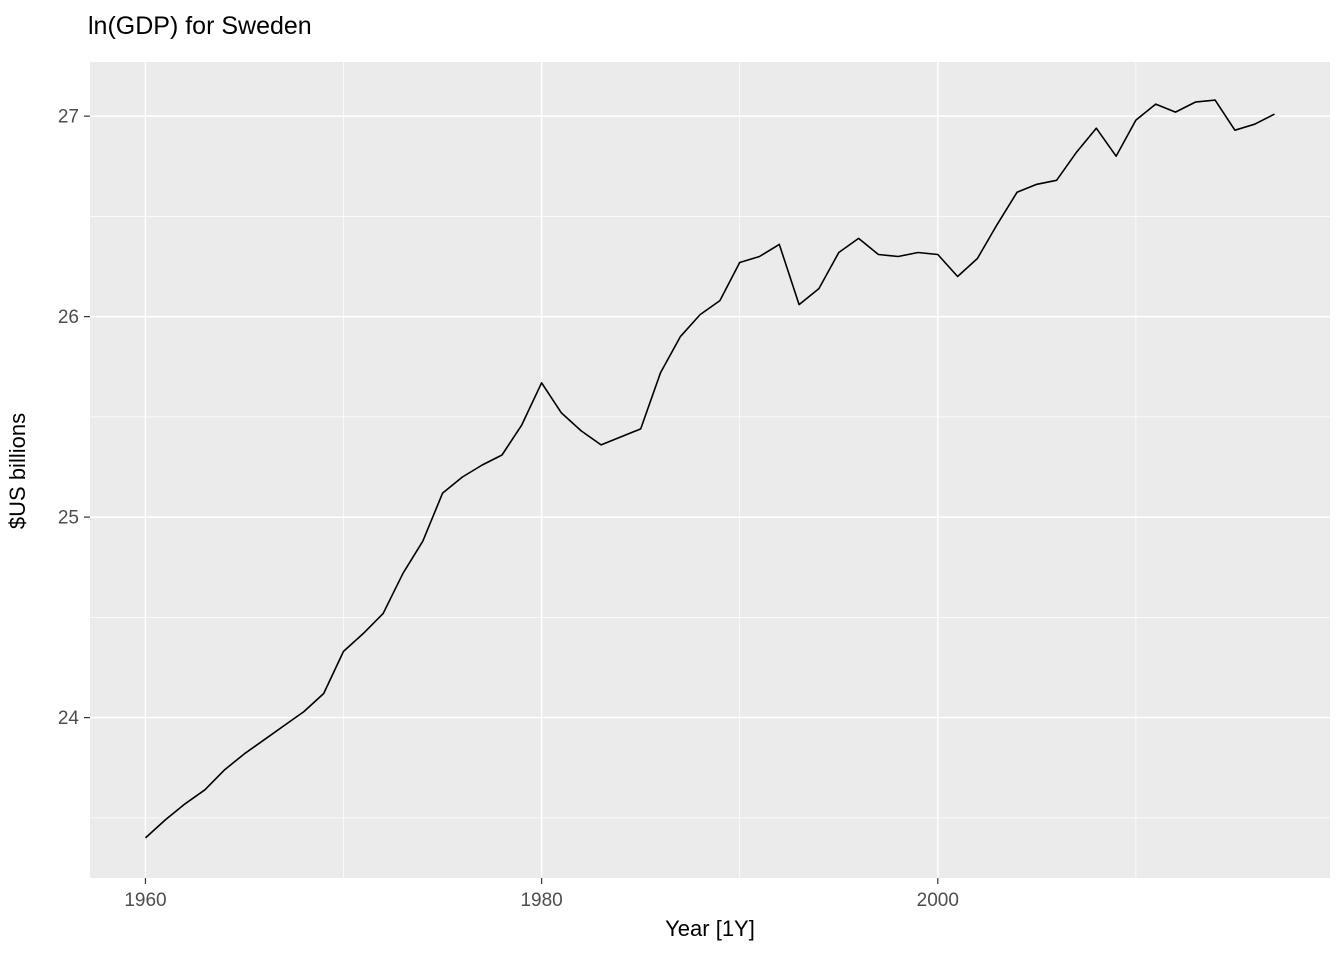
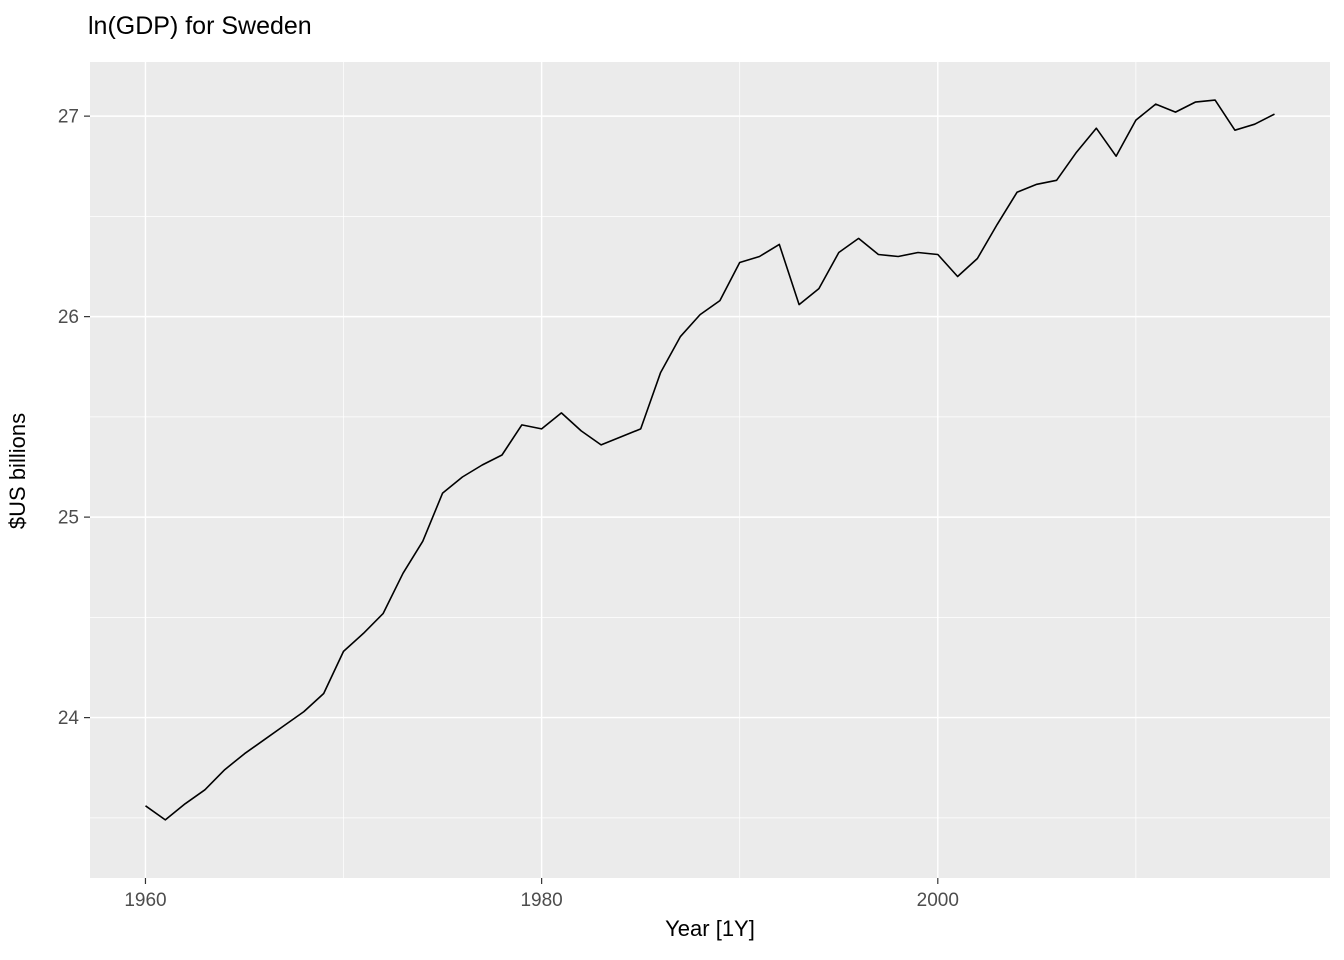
1960: 23.40 -> 23.56
1980: 25.67 -> 25.44
